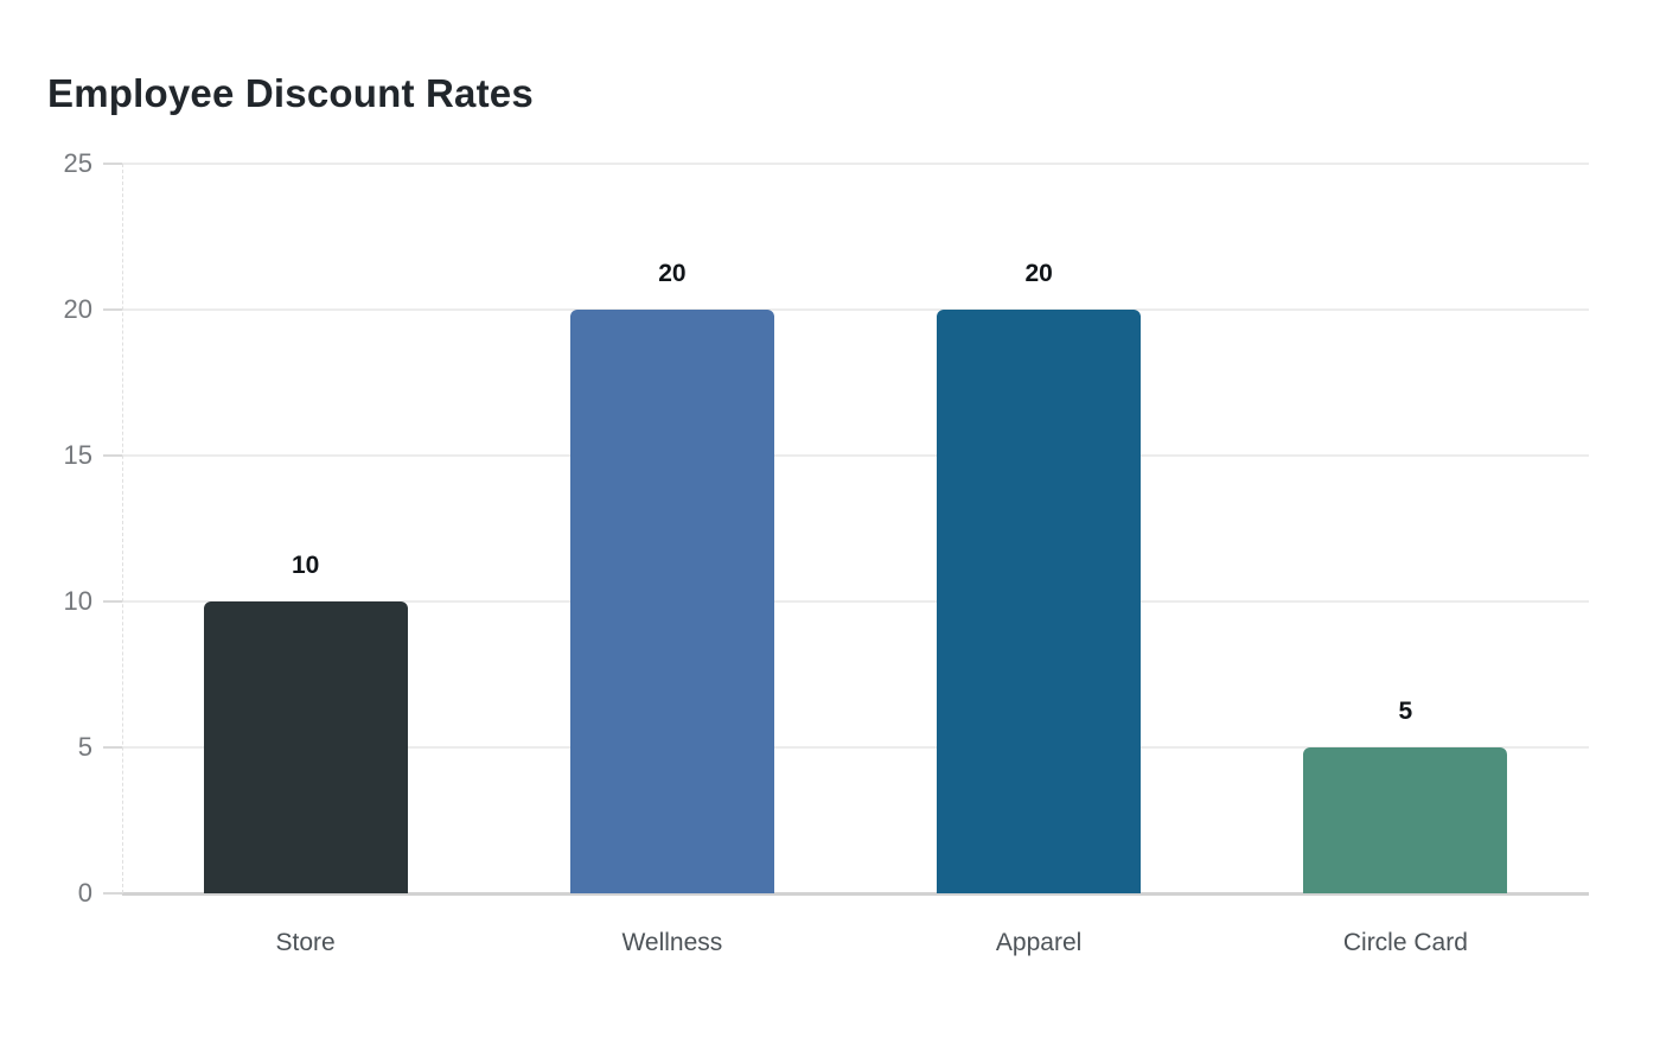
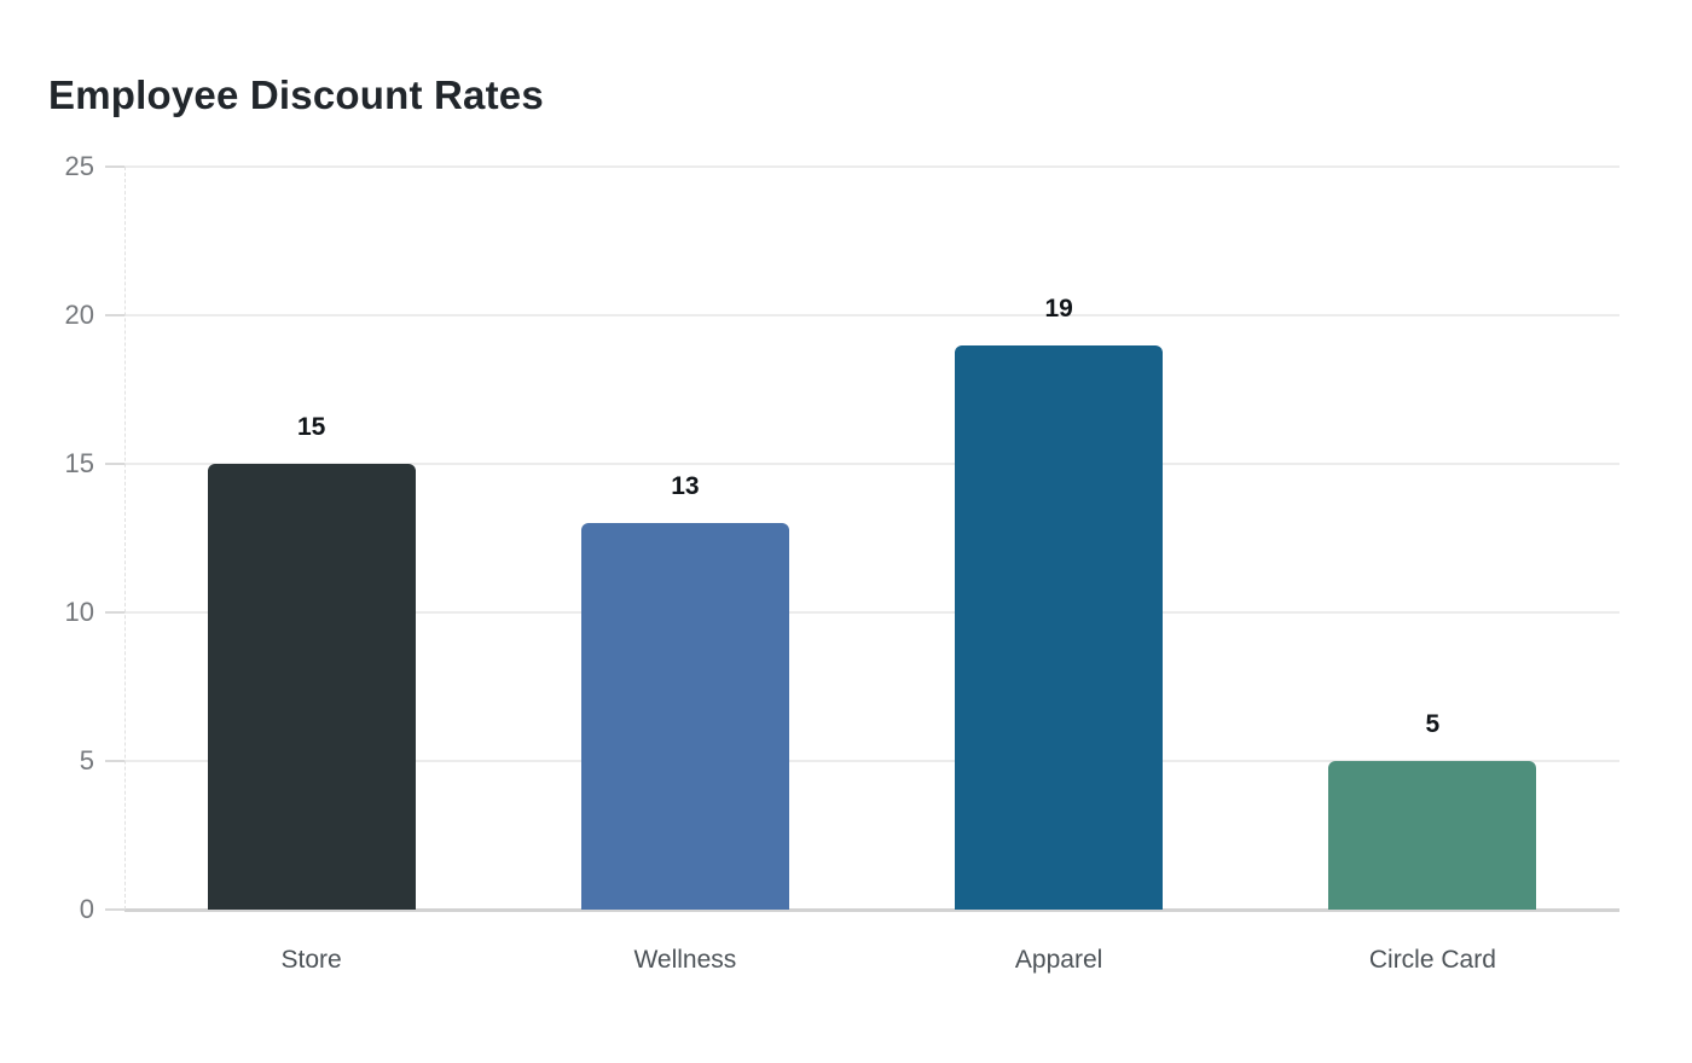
Store: 10 -> 15
Wellness: 20 -> 13
Apparel: 20 -> 19
